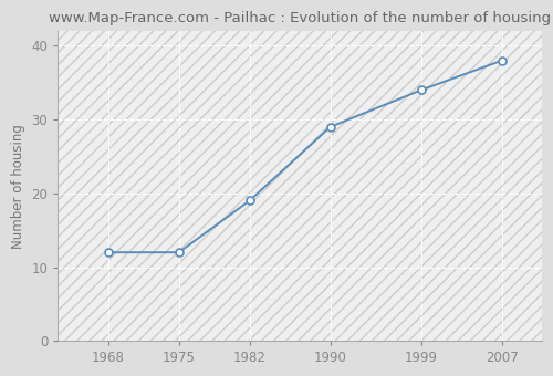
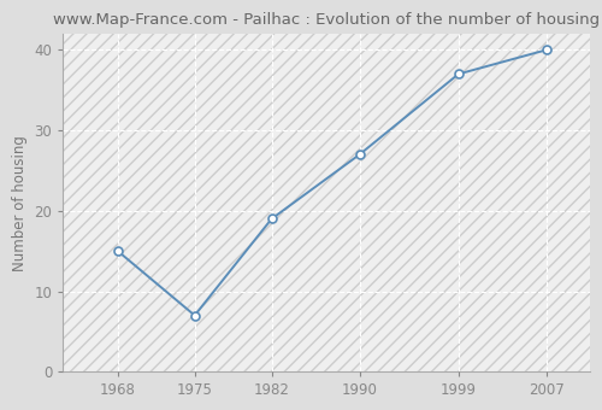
1968: 12 -> 15
1975: 12 -> 7
1990: 29 -> 27
1999: 34 -> 37
2007: 38 -> 40
